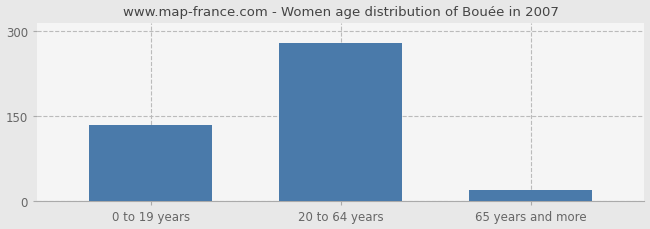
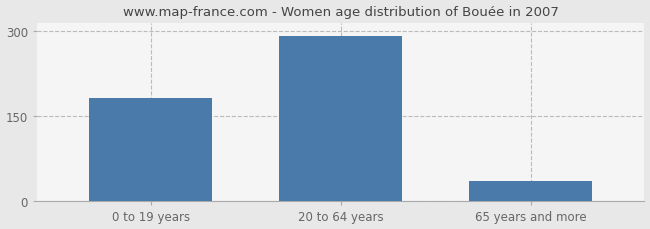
0 to 19 years: 135 -> 182
20 to 64 years: 280 -> 292
65 years and more: 20 -> 36
